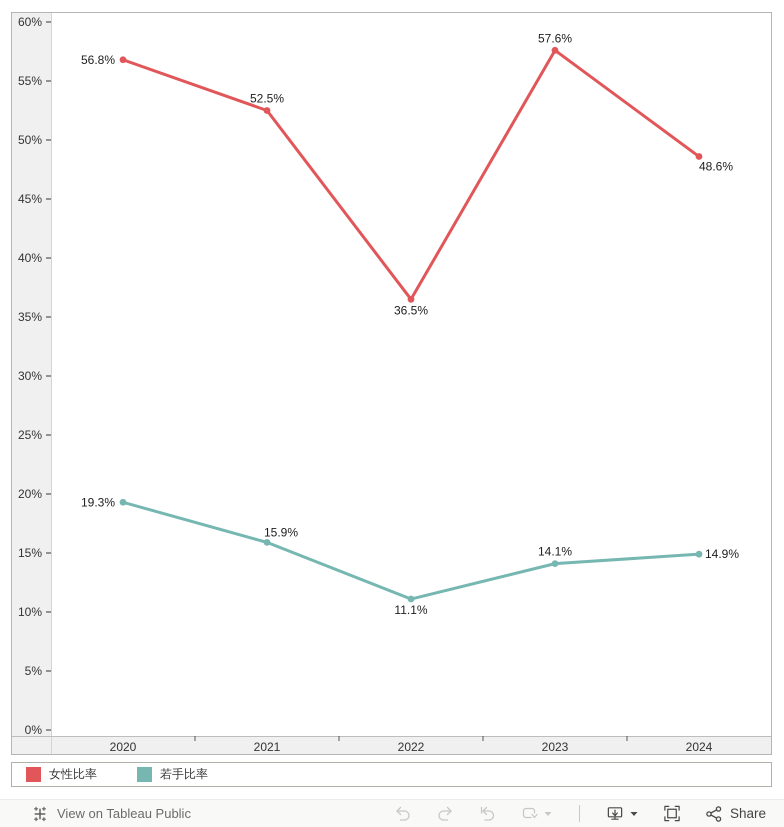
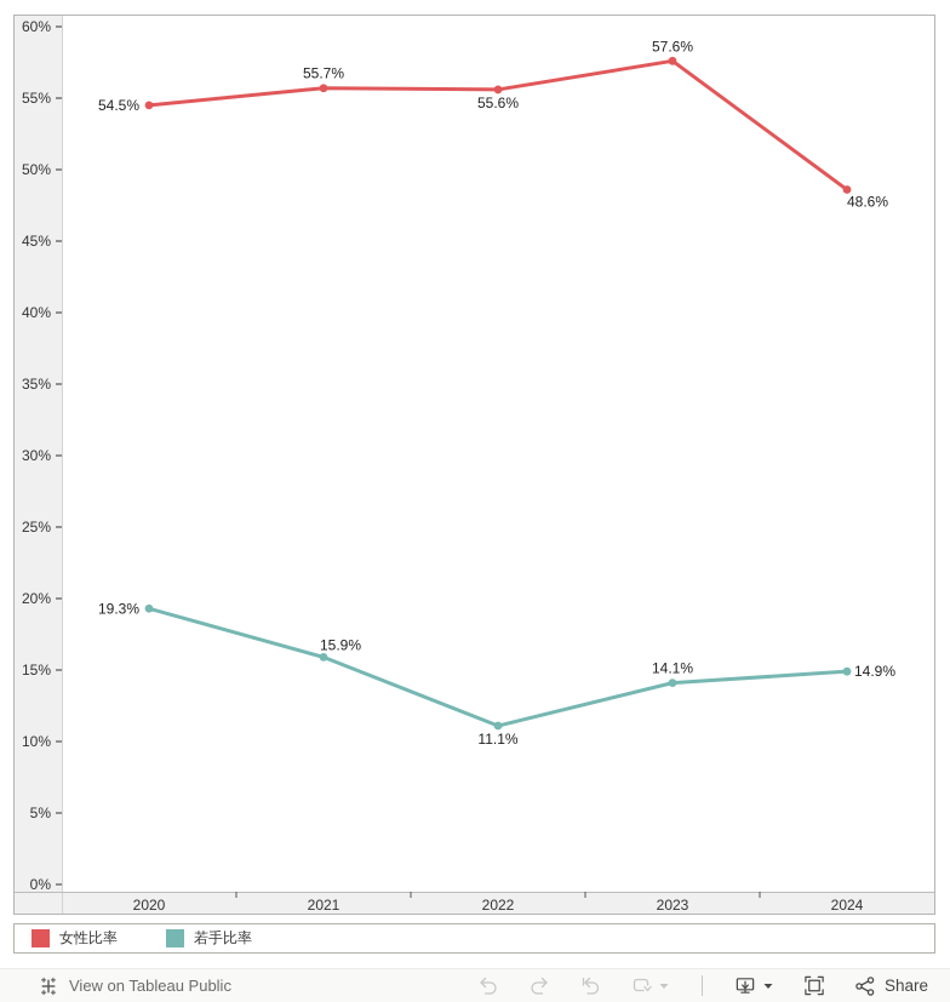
女性比率/2020: 56.8% -> 54.5%
女性比率/2021: 52.5% -> 55.7%
女性比率/2022: 36.5% -> 55.6%
